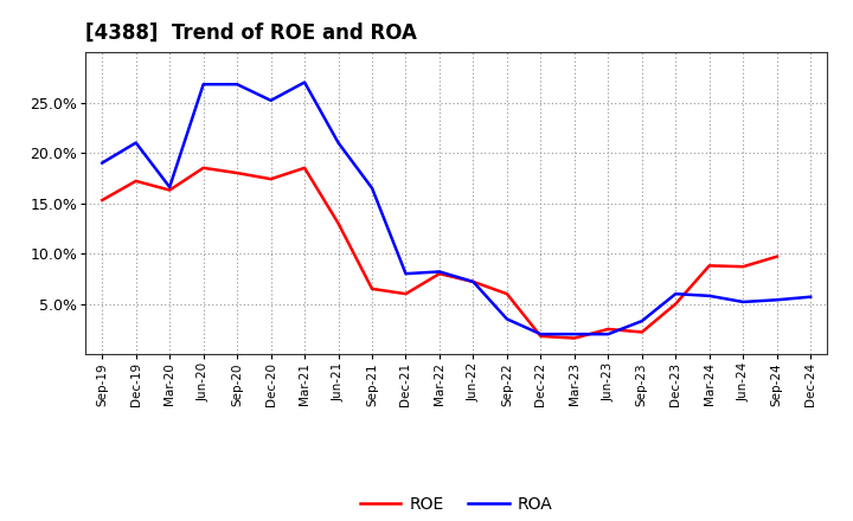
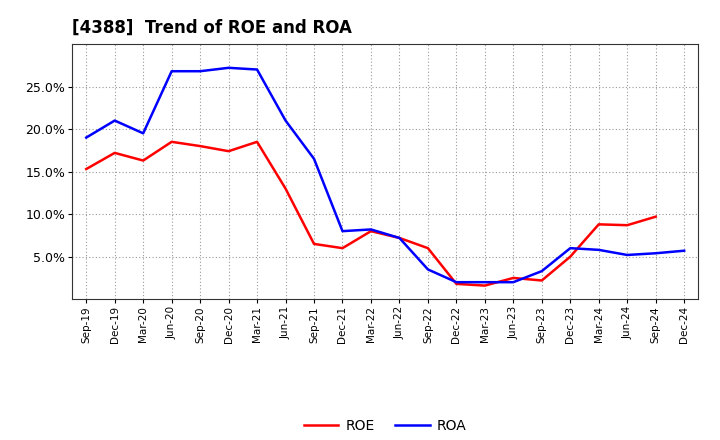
ROA/Mar-20: 16.6% -> 19.5%
ROA/Dec-20: 25.2% -> 27.2%
